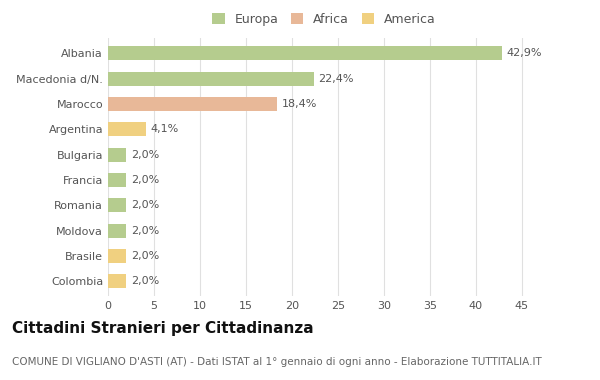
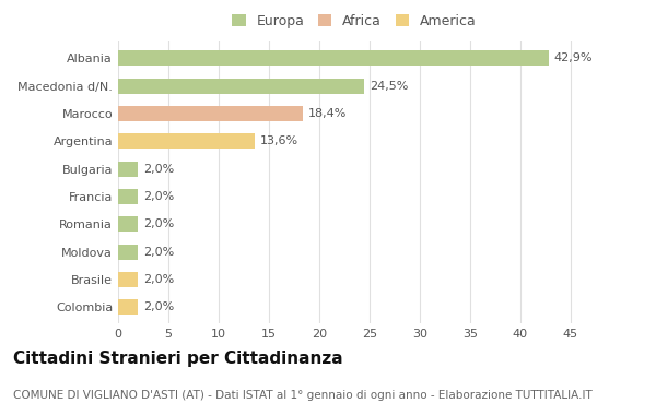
Macedonia d/N.: 22,4% -> 24,5%
Argentina: 4,1% -> 13,6%
